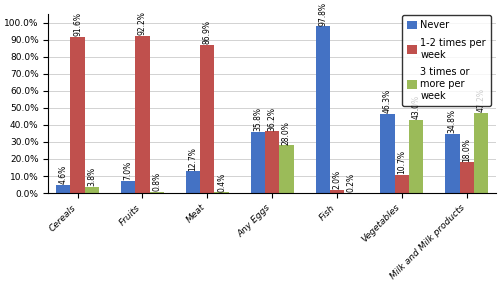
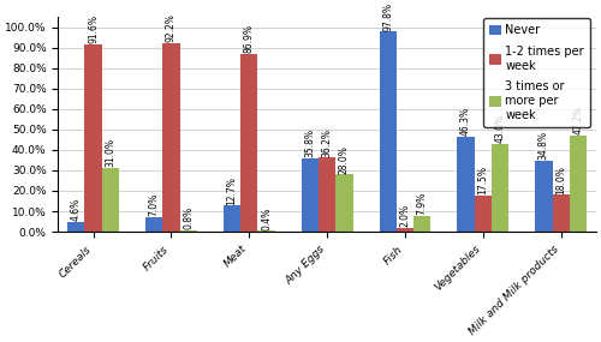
3 times or more per week/Cereals: 3.8% -> 31.0%
3 times or more per week/Fish: 0.2% -> 7.9%
1-2 times per week/Vegetables: 10.7% -> 17.5%
